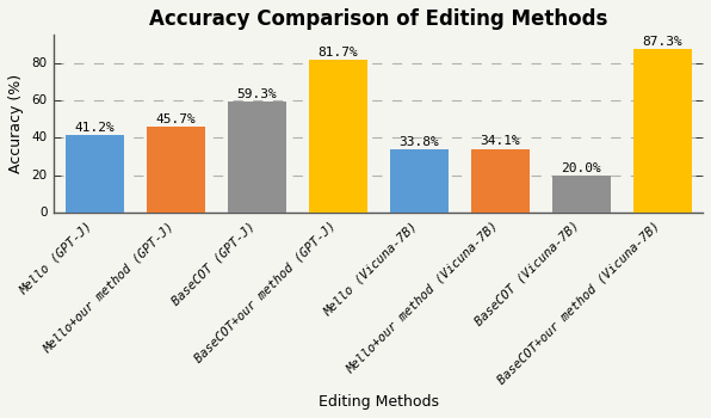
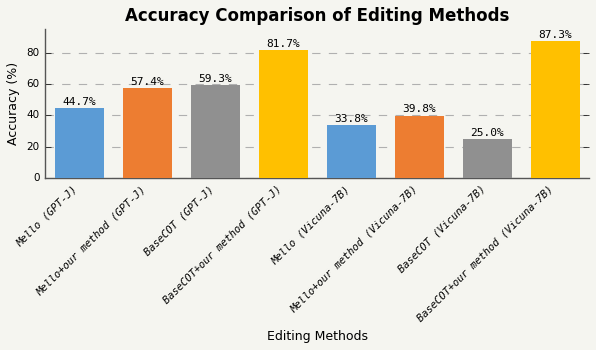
Mello (GPT-J): 41.2% -> 44.7%
Mello+our method (GPT-J): 45.7% -> 57.4%
Mello+our method (Vicuna-7B): 34.1% -> 39.8%
BaseCOT (Vicuna-7B): 20.0% -> 25.0%
